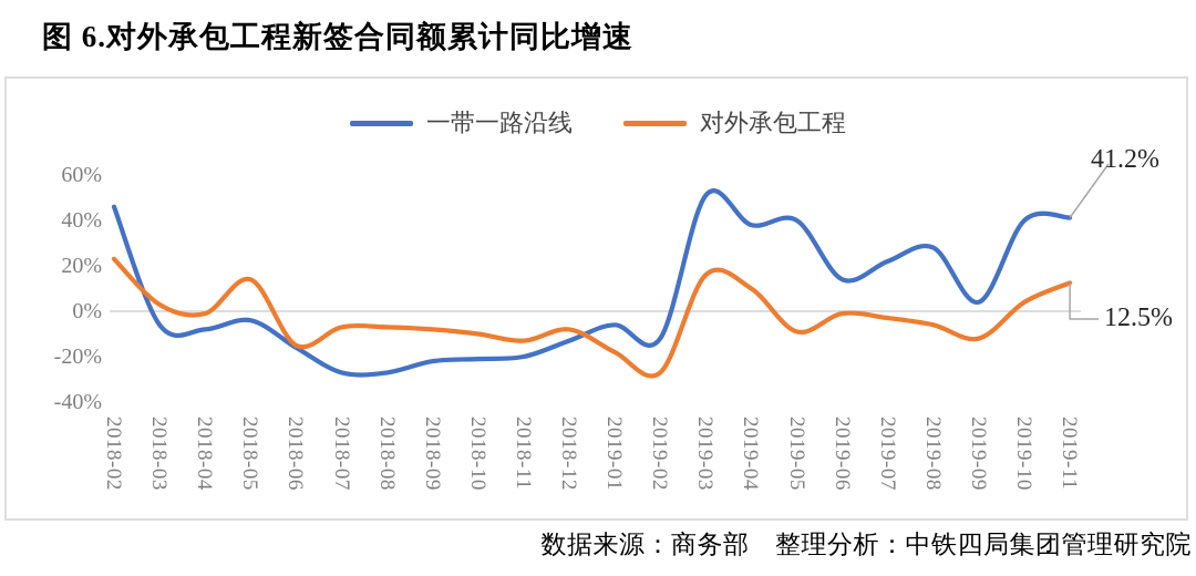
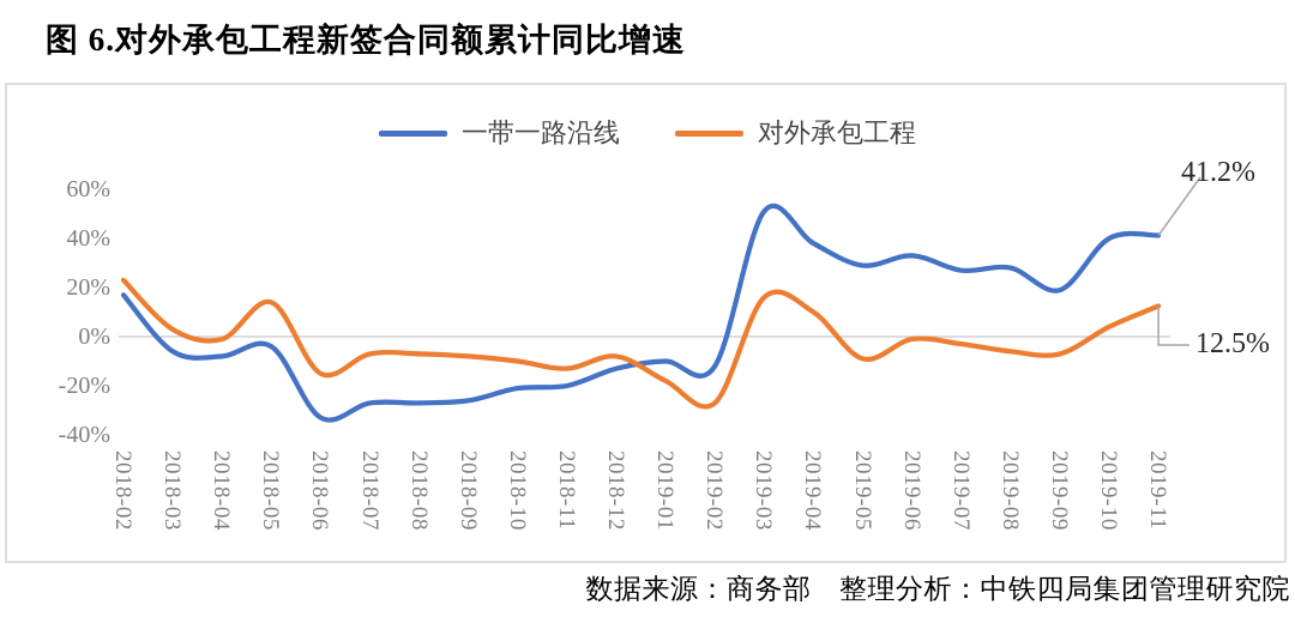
一带一路沿线/2018-02: 46% -> 17%
一带一路沿线/2018-06: -16% -> -33%
一带一路沿线/2018-09: -22% -> -26%
一带一路沿线/2019-01: -6% -> -10%
一带一路沿线/2019-05: 40% -> 29%
一带一路沿线/2019-06: 14% -> 33%
一带一路沿线/2019-07: 22% -> 27%
一带一路沿线/2019-09: 4% -> 19%
对外承包工程/2019-09: -12% -> -7%
